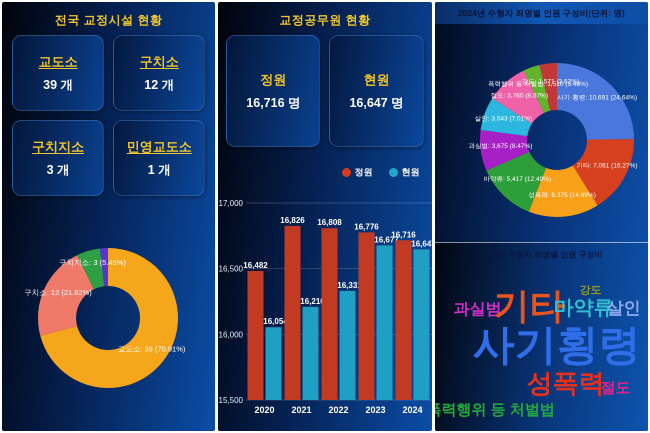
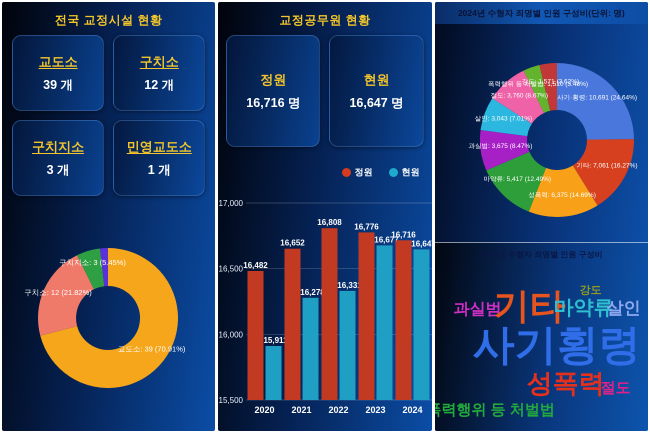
교정공무원 현황/현원/2020: 16,054 -> 15,911
교정공무원 현황/정원/2021: 16,826 -> 16,652
교정공무원 현황/현원/2021: 16,210 -> 16,278
